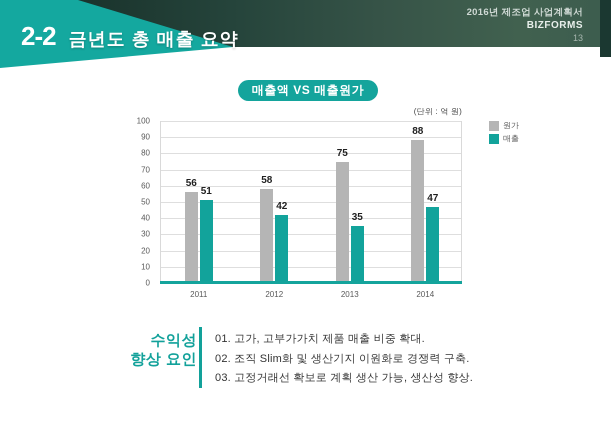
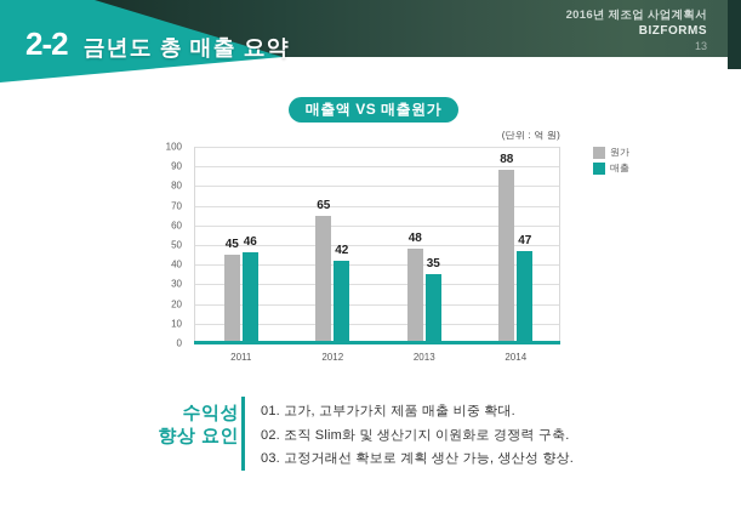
원가/2011: 56 -> 45
매출/2011: 51 -> 46
원가/2012: 58 -> 65
원가/2013: 75 -> 48
